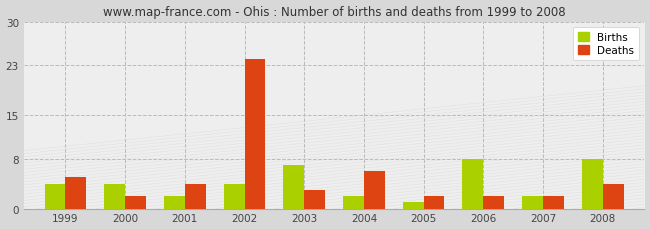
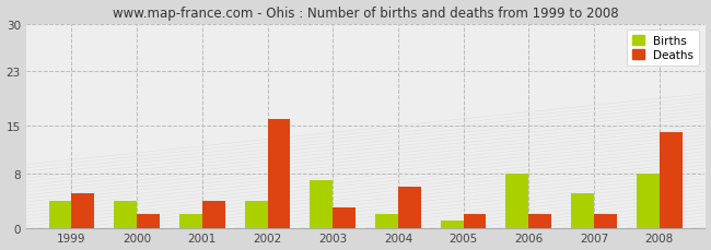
Deaths/2002: 24 -> 16
Births/2007: 2 -> 5
Deaths/2008: 4 -> 14
